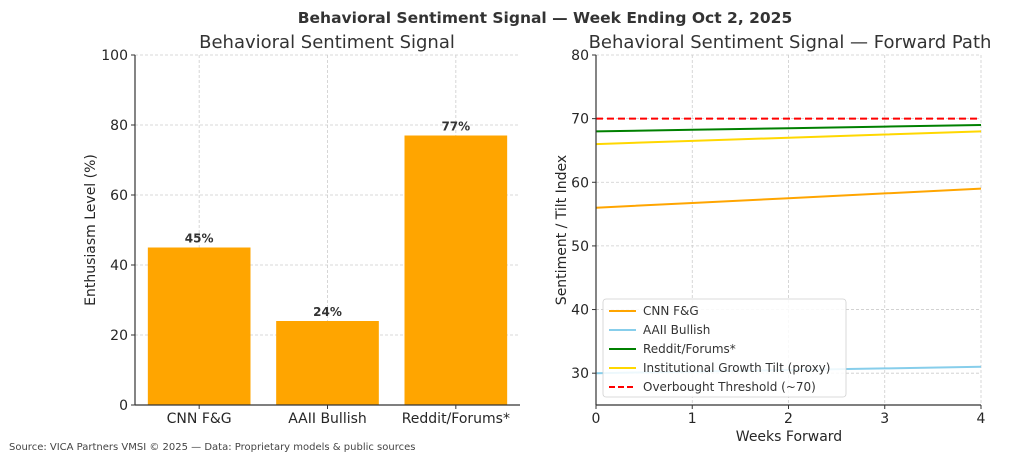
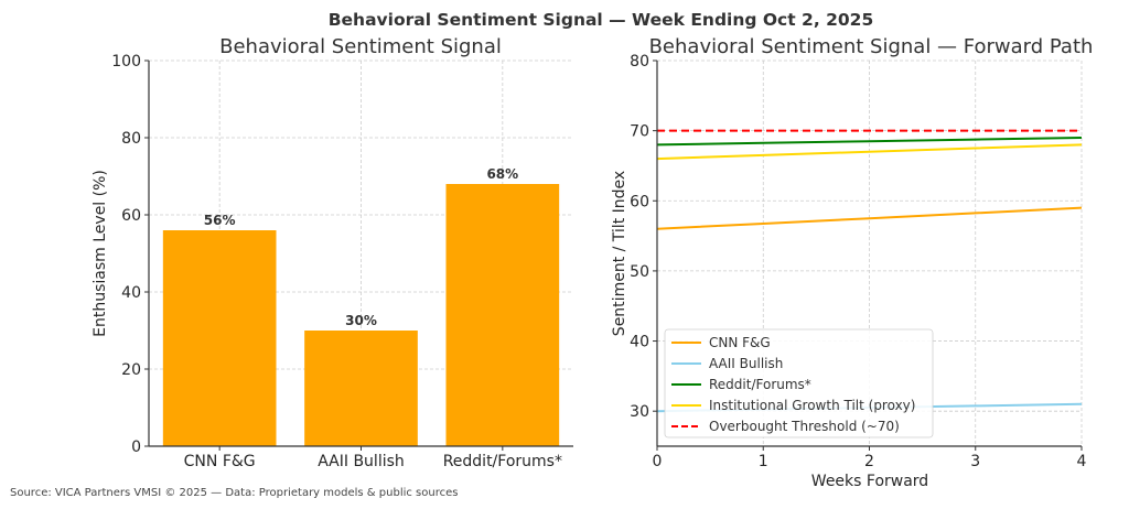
Behavioral Sentiment Signal/CNN F&G: 45% -> 56%
Behavioral Sentiment Signal/AAII Bullish: 24% -> 30%
Behavioral Sentiment Signal/Reddit/Forums*: 77% -> 68%
